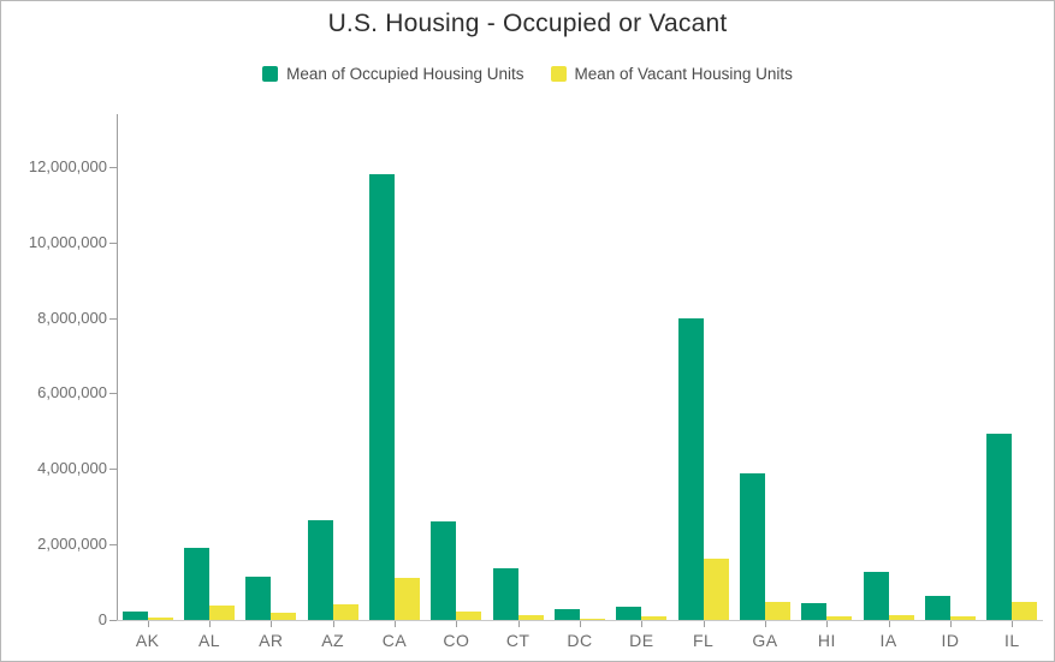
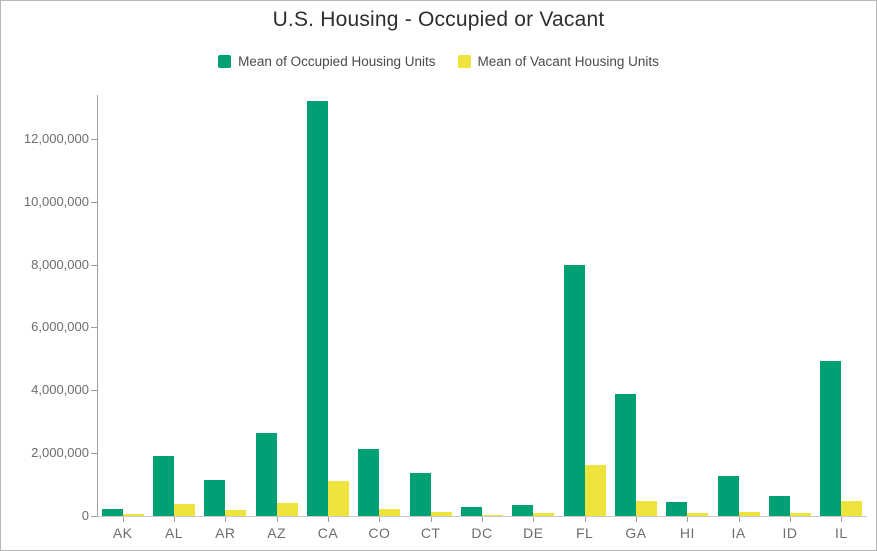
Mean of Occupied Housing Units/CA: 11800000 -> 13200000
Mean of Occupied Housing Units/CO: 2600000 -> 2100000
